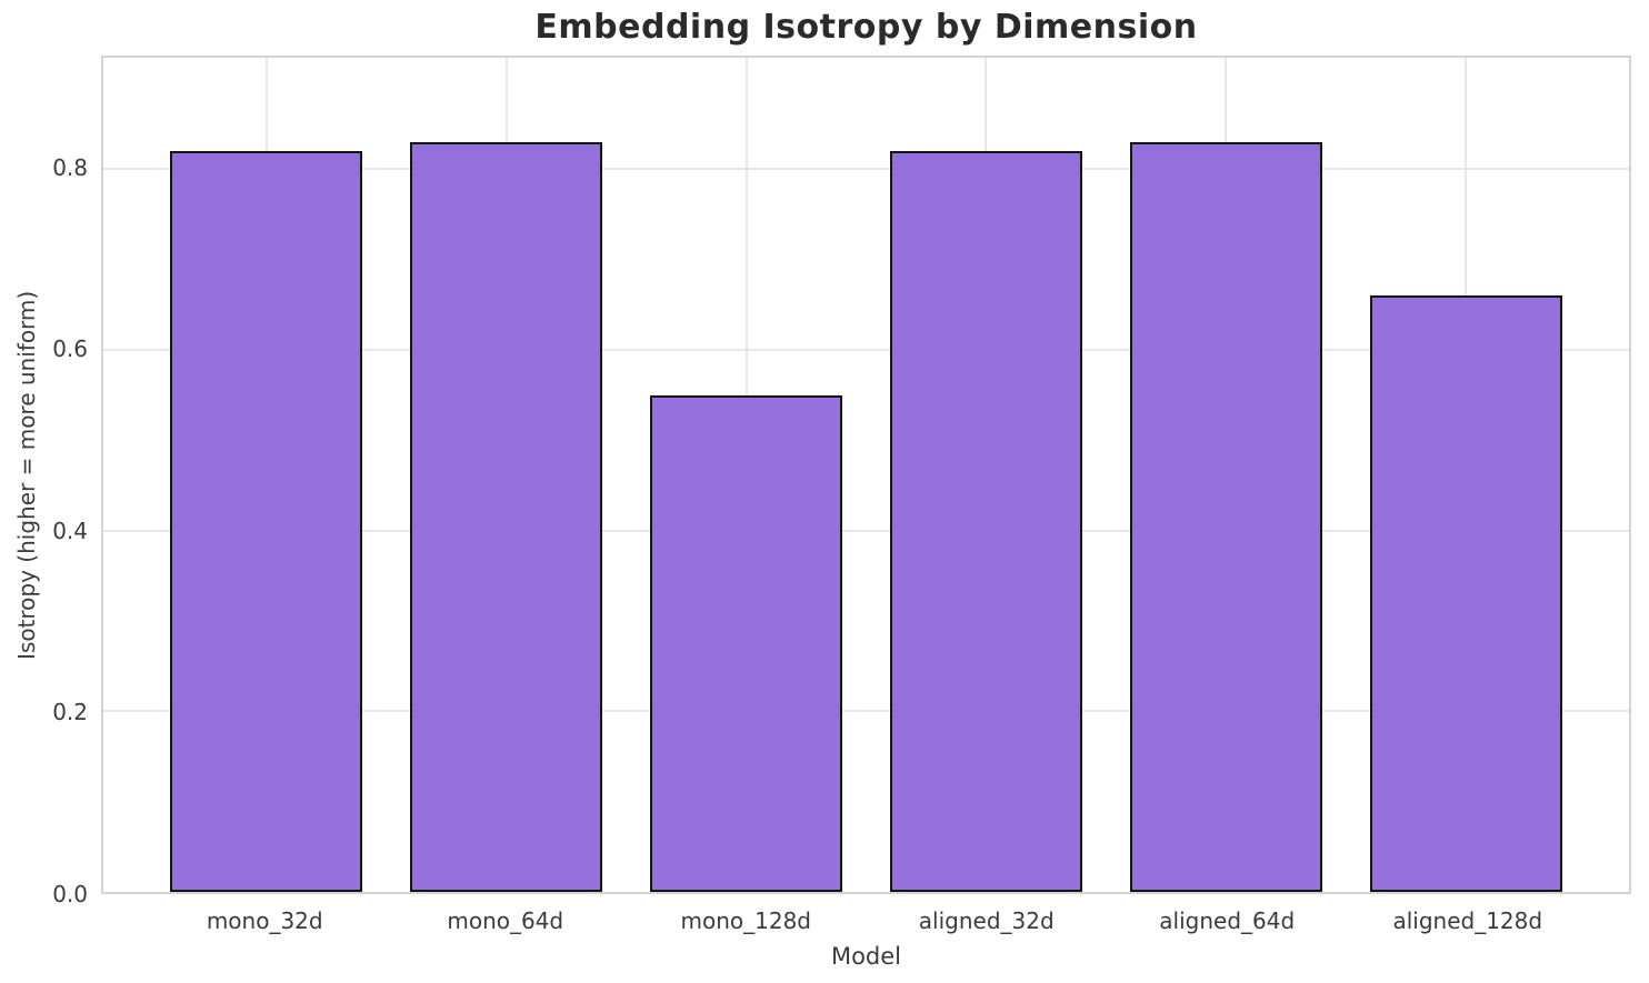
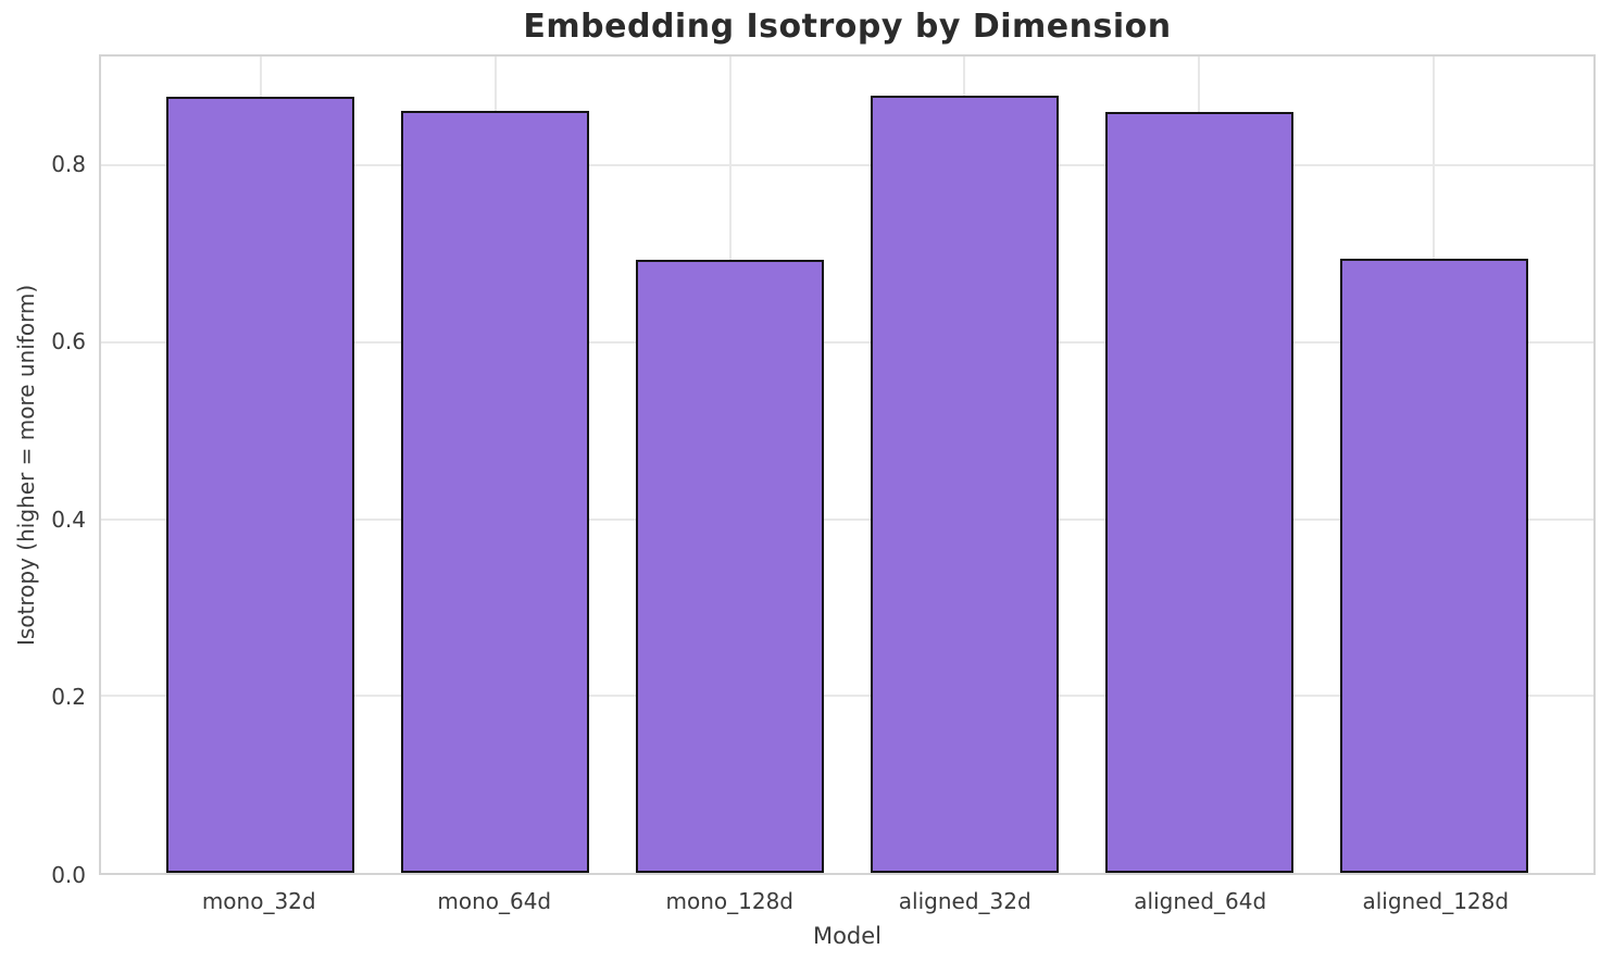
mono_32d: 0.82 -> 0.88
mono_64d: 0.83 -> 0.86
mono_128d: 0.55 -> 0.69
aligned_32d: 0.82 -> 0.88
aligned_64d: 0.83 -> 0.86
aligned_128d: 0.66 -> 0.69
